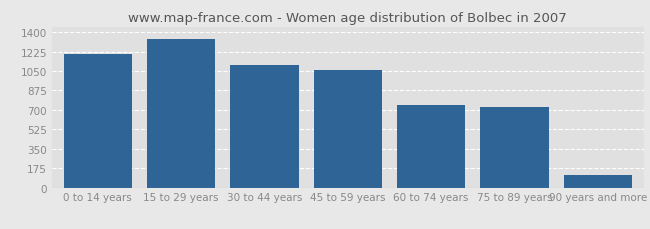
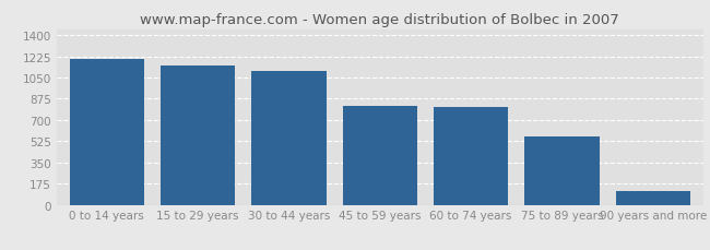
15 to 29 years: 1340 -> 1150
45 to 59 years: 1060 -> 820
60 to 74 years: 740 -> 810
75 to 89 years: 730 -> 560
